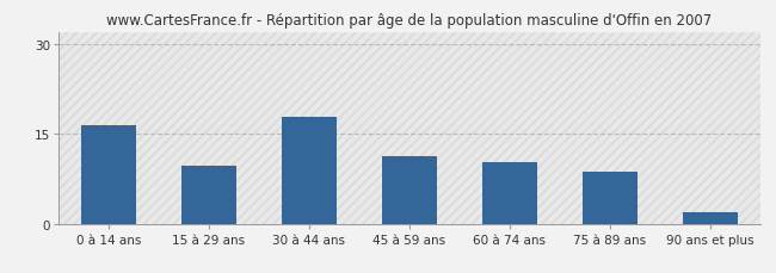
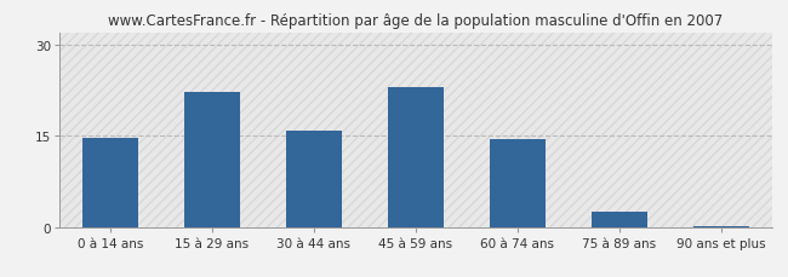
0 à 14 ans: 16.4 -> 14.7
15 à 29 ans: 9.6 -> 22.2
30 à 44 ans: 17.8 -> 15.9
45 à 59 ans: 11.2 -> 23.0
60 à 74 ans: 10.2 -> 14.4
75 à 89 ans: 8.6 -> 2.6
90 ans et plus: 2.0 -> 0.2
